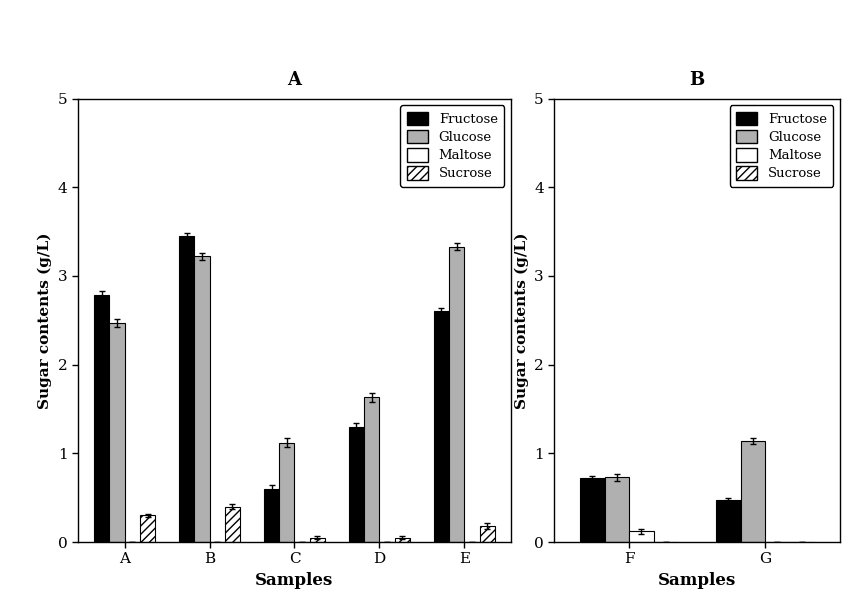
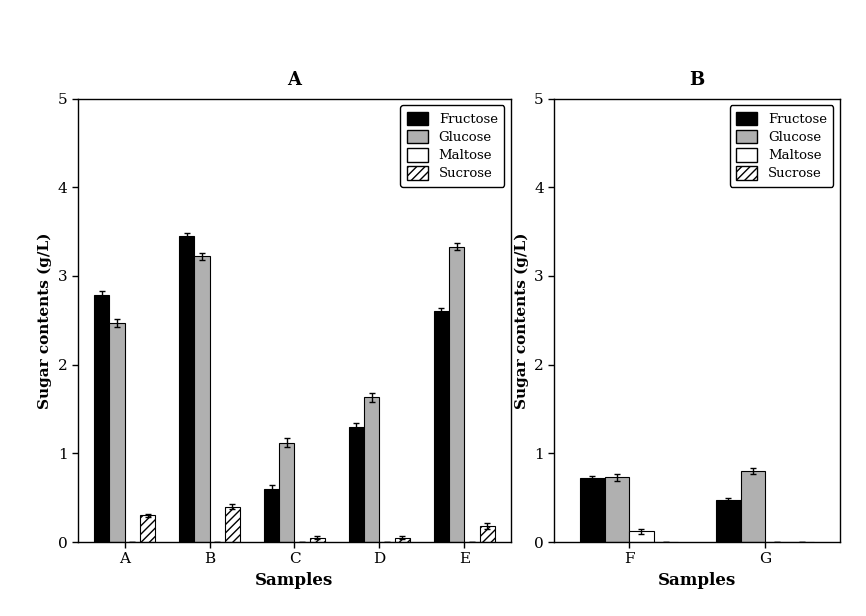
B/Glucose/G: 1.14 -> 0.80
